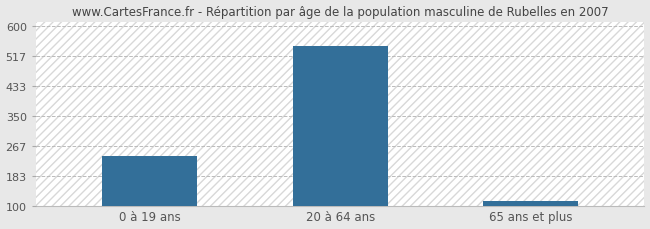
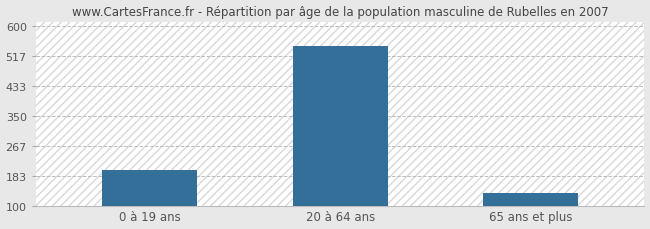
0 à 19 ans: 237 -> 200
65 ans et plus: 113 -> 135
